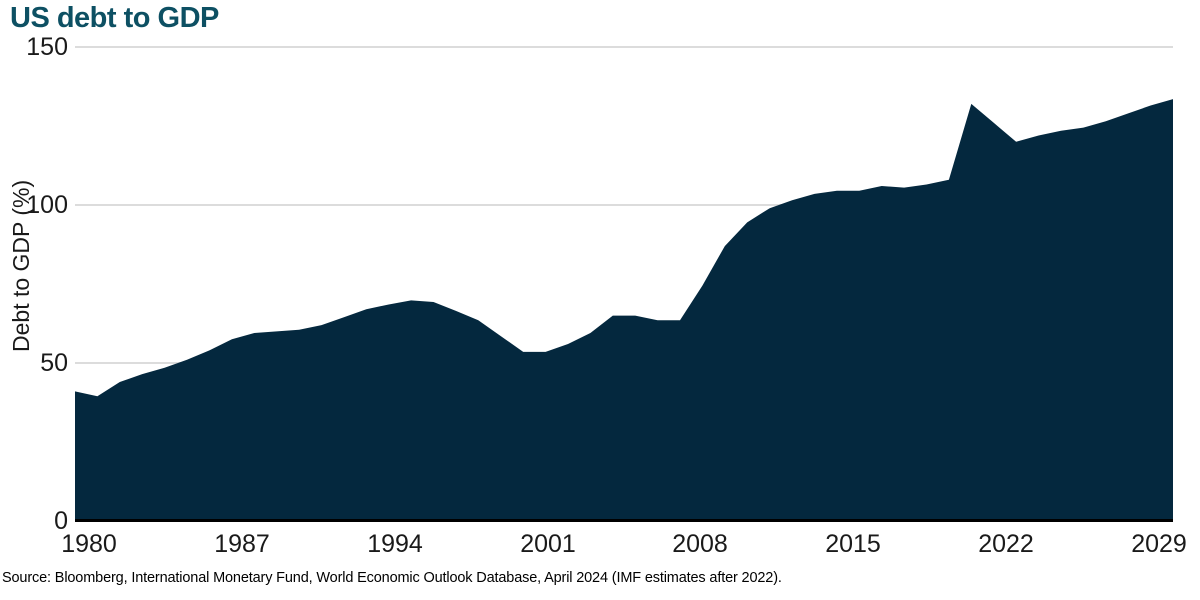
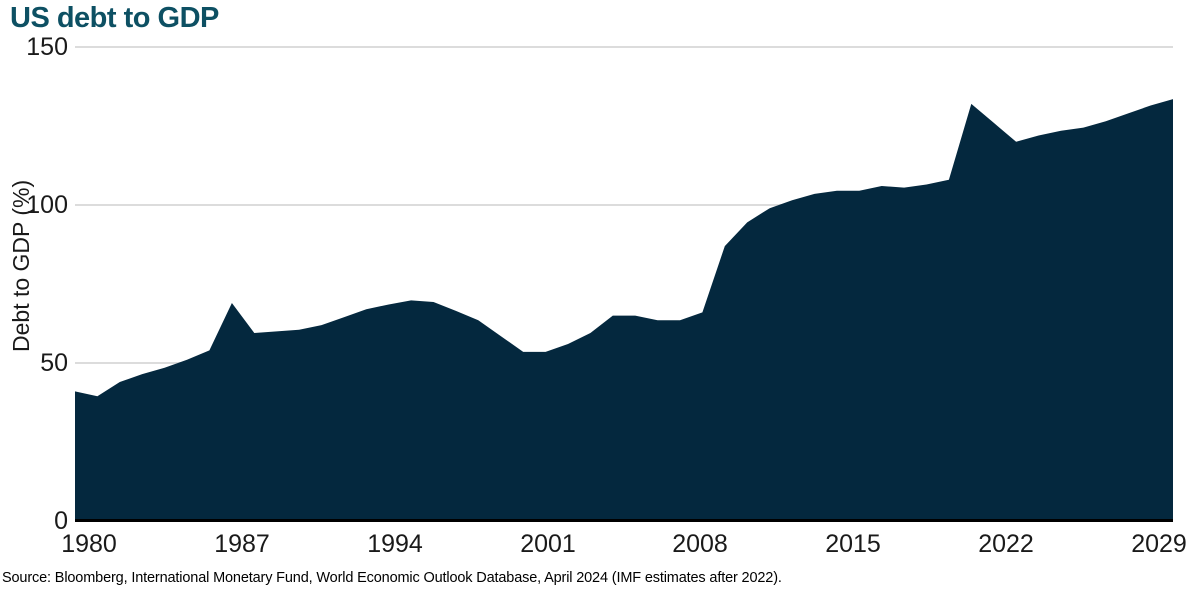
1987: 58 -> 69
2008: 74 -> 66
